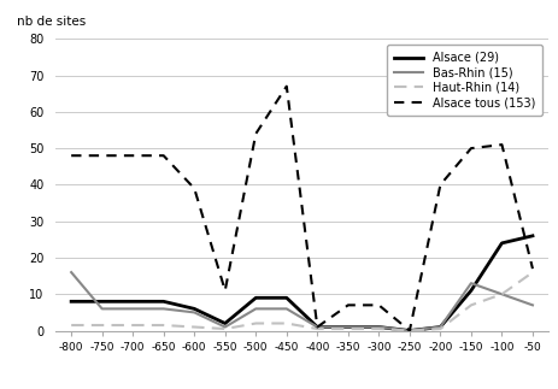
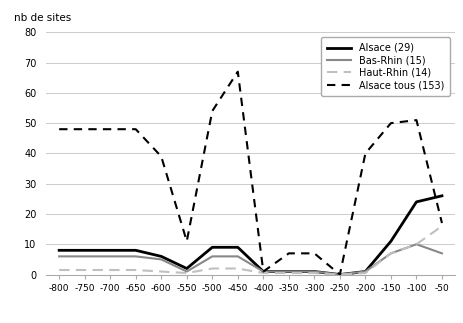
Bas-Rhin (15)/-800: 16 -> 6
Bas-Rhin (15)/-150: 13 -> 7
